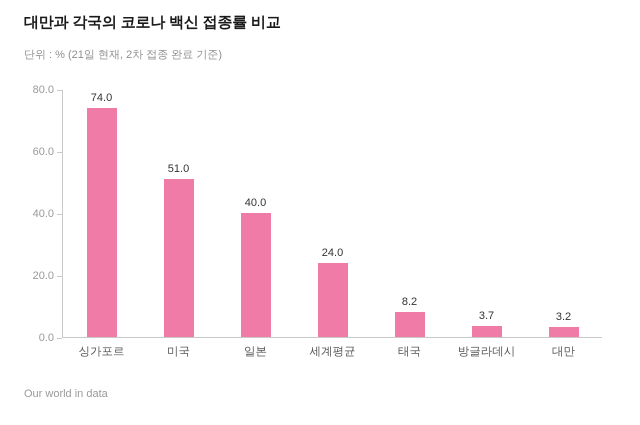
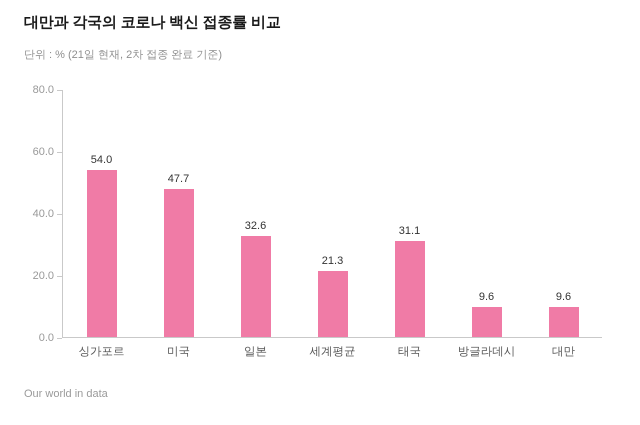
싱가포르: 74.0 -> 54.0
미국: 51.0 -> 47.7
일본: 40.0 -> 32.6
세계평균: 24.0 -> 21.3
태국: 8.2 -> 31.1
방글라데시: 3.7 -> 9.6
대만: 3.2 -> 9.6
